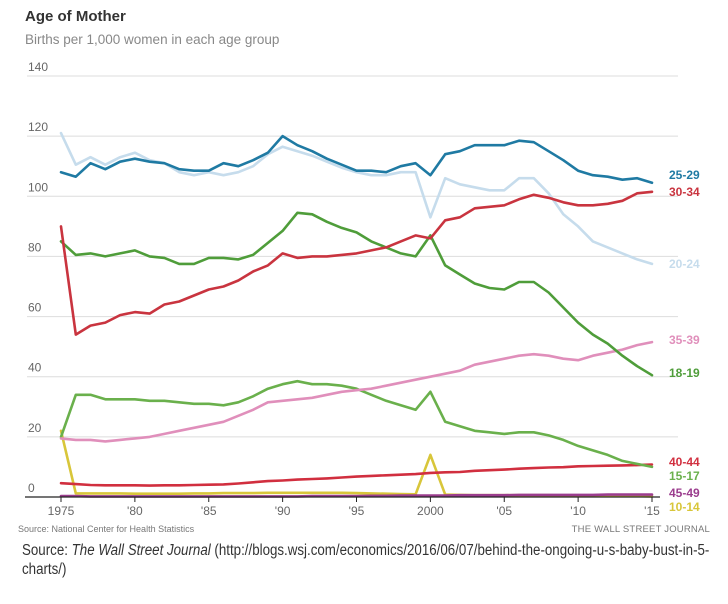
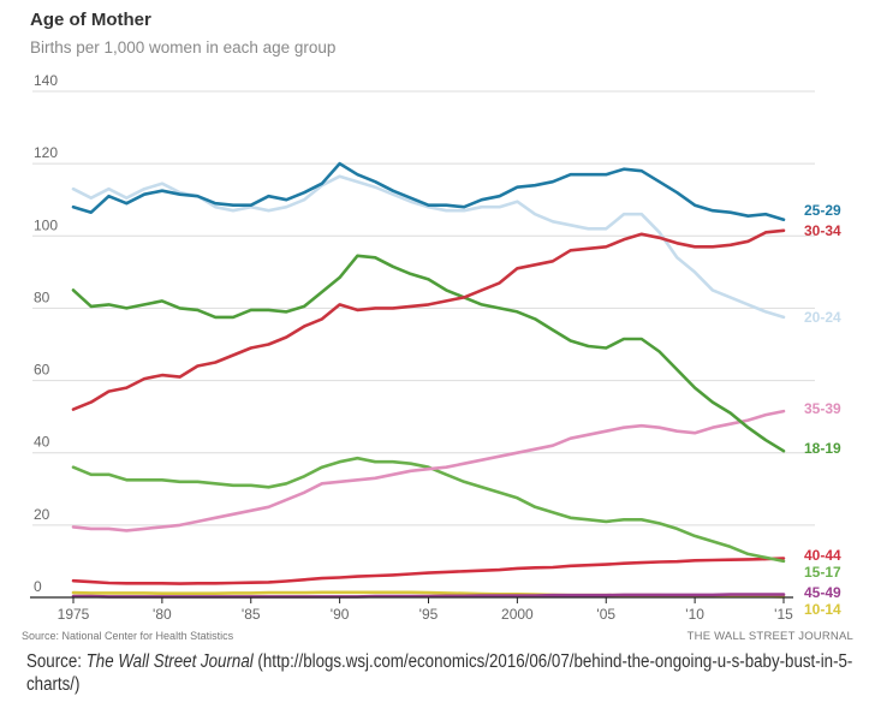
30-34/1975: 90 -> 52
20-24/1975: 121 -> 113
15-17/1975: 20 -> 36
10-14/1975: 22 -> 1
25-29/2000: 107 -> 114
30-34/2000: 86 -> 91
20-24/2000: 93 -> 110
18-19/2000: 87 -> 79
15-17/2000: 35 -> 28
10-14/2000: 14 -> 1
